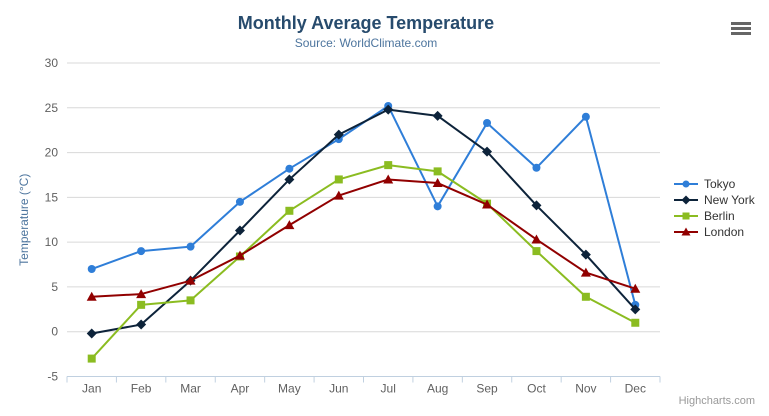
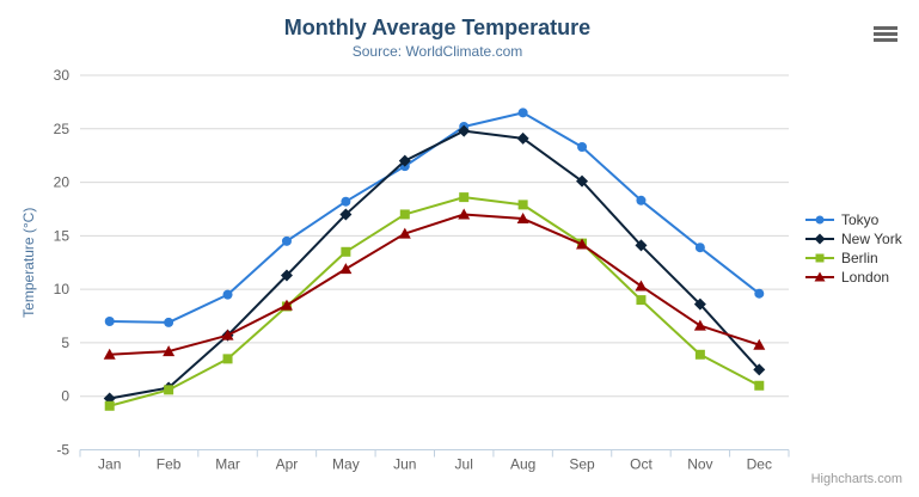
Berlin/Jan: -3 -> -1
Tokyo/Feb: 9 -> 7
Berlin/Feb: 3 -> 1
Tokyo/Aug: 14 -> 26
Tokyo/Nov: 24 -> 14
Tokyo/Dec: 3 -> 10
